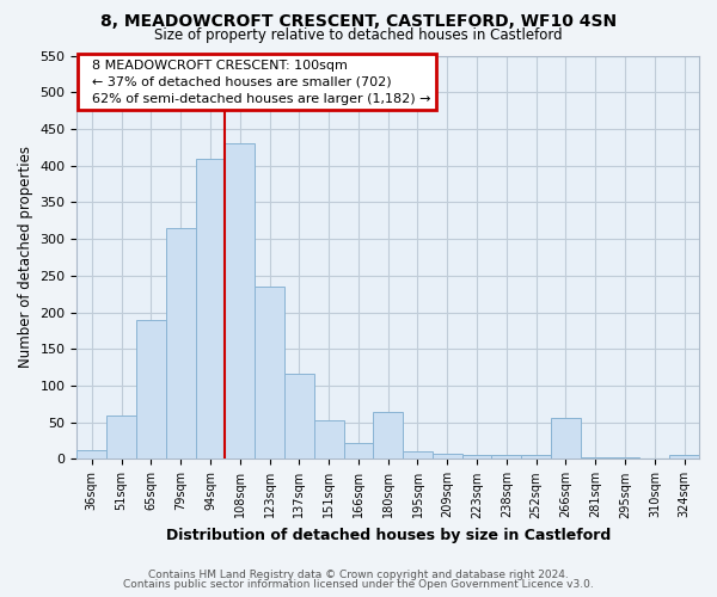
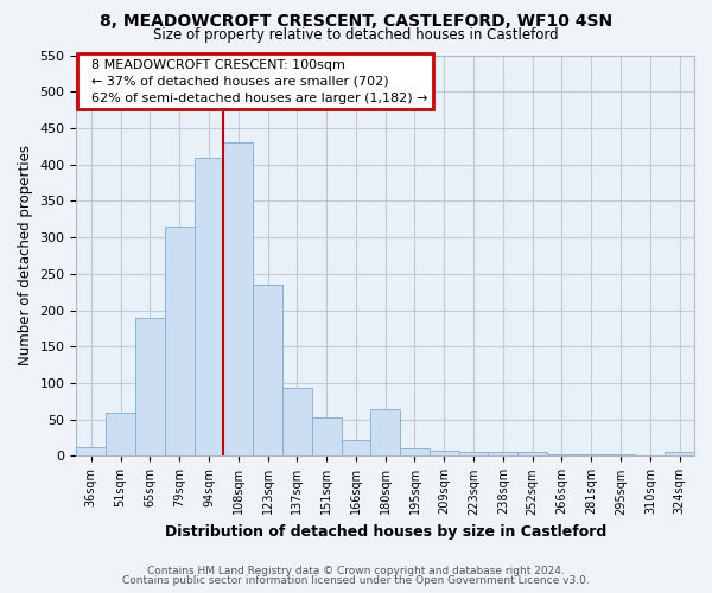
137sqm: 116 -> 93
266sqm: 56 -> 2
